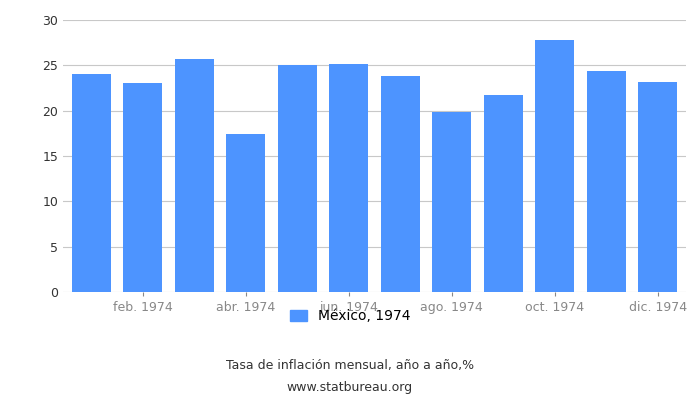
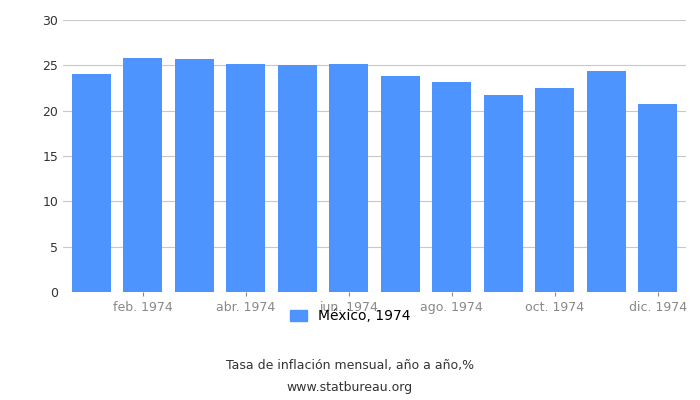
feb. 1974: 23.0 -> 25.8
abr. 1974: 17.4 -> 25.2
ago. 1974: 19.8 -> 23.2
oct. 1974: 27.8 -> 22.5
dic. 1974: 23.2 -> 20.7
